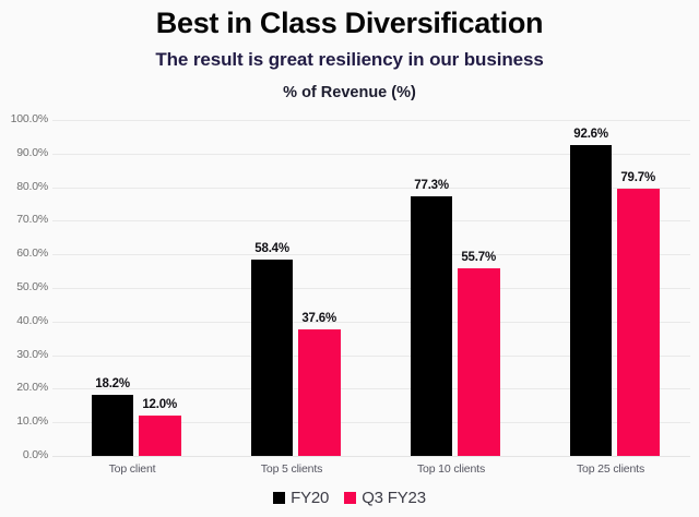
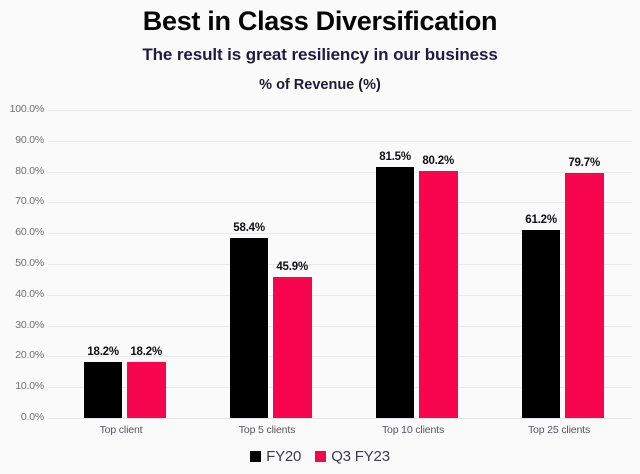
Q3 FY23/Top client: 12.0% -> 18.2%
Q3 FY23/Top 5 clients: 37.6% -> 45.9%
FY20/Top 10 clients: 77.3% -> 81.5%
Q3 FY23/Top 10 clients: 55.7% -> 80.2%
FY20/Top 25 clients: 92.6% -> 61.2%
